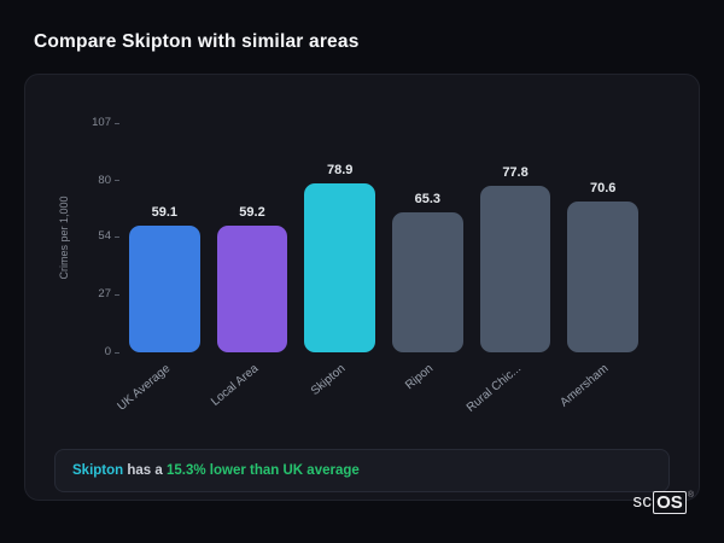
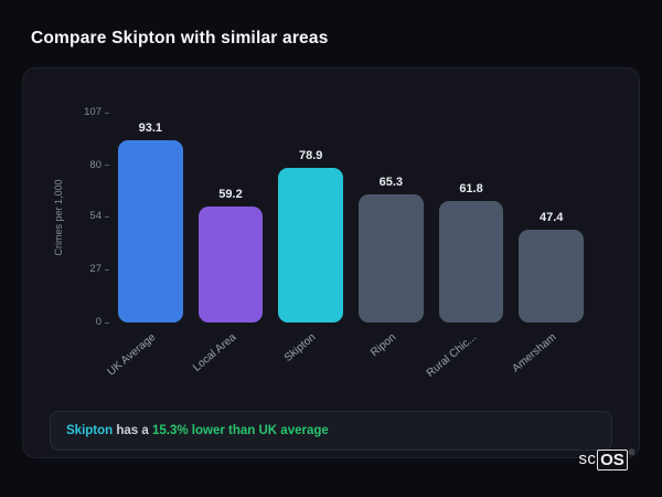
UK Average: 59.1 -> 93.1
Rural Chic...: 77.8 -> 61.8
Amersham: 70.6 -> 47.4
